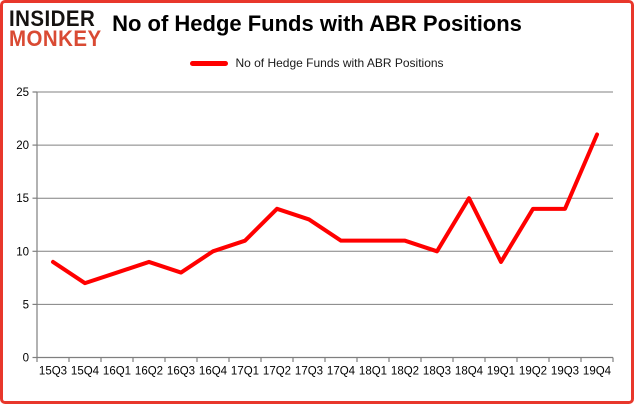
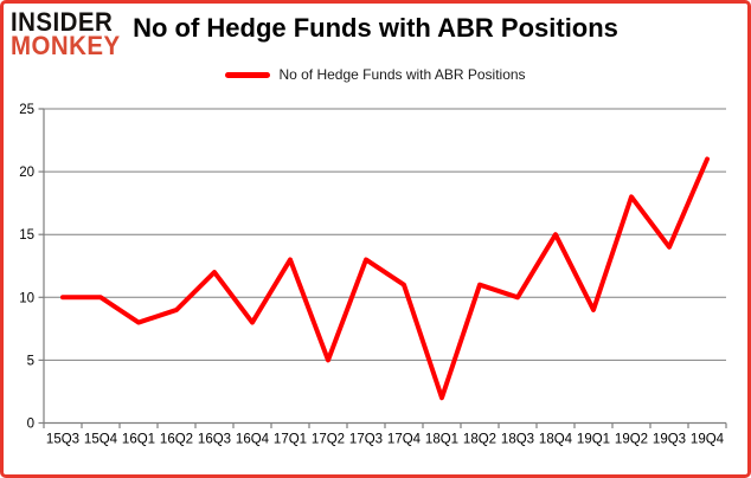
15Q3: 9 -> 10
15Q4: 7 -> 10
16Q3: 8 -> 12
16Q4: 10 -> 8
17Q1: 11 -> 13
17Q2: 14 -> 5
18Q1: 11 -> 2
19Q2: 14 -> 18
